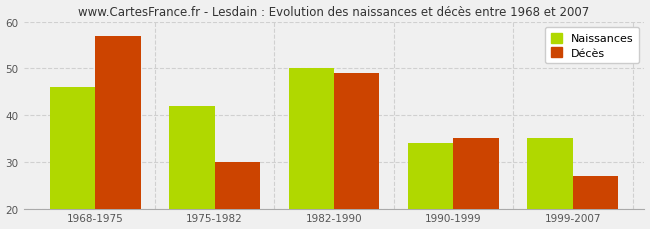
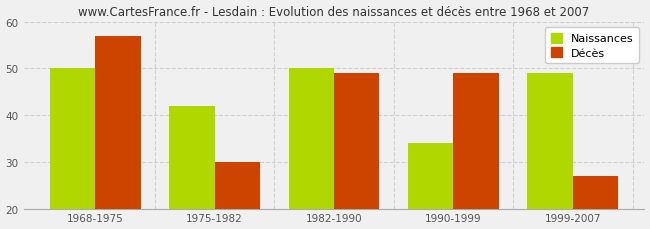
Naissances/1968-1975: 46 -> 50
Décès/1990-1999: 35 -> 49
Naissances/1999-2007: 35 -> 49
